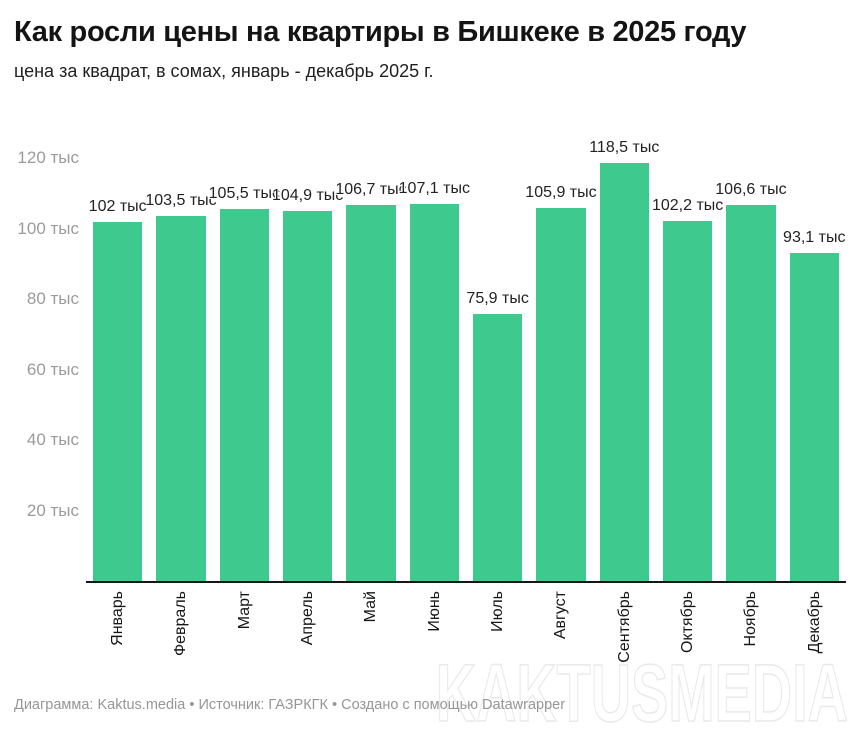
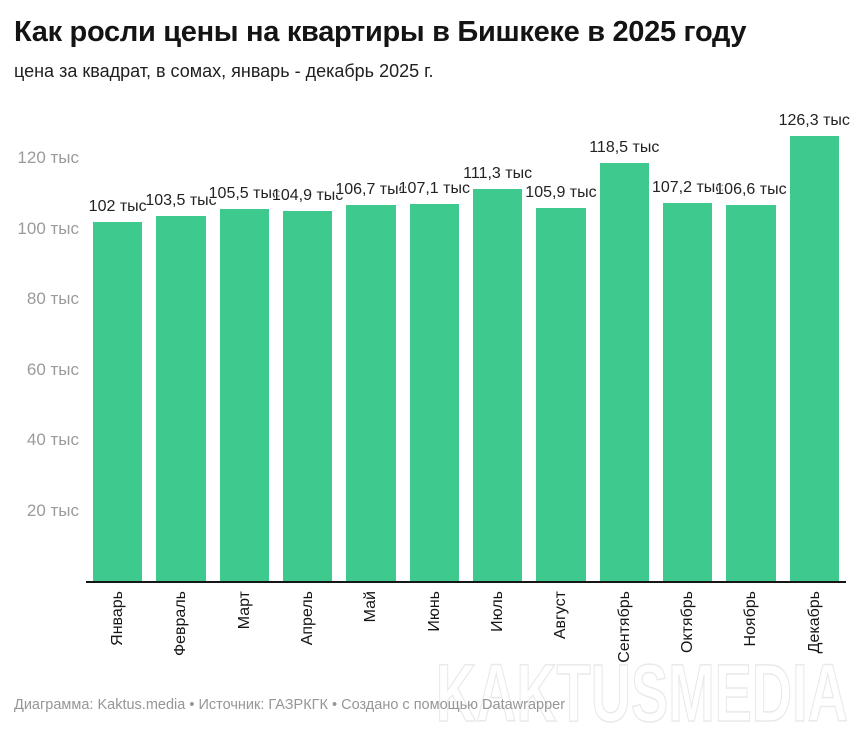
Июль: 75,9 -> 111,3
Октябрь: 102,2 -> 107,2
Декабрь: 93,1 -> 126,3
